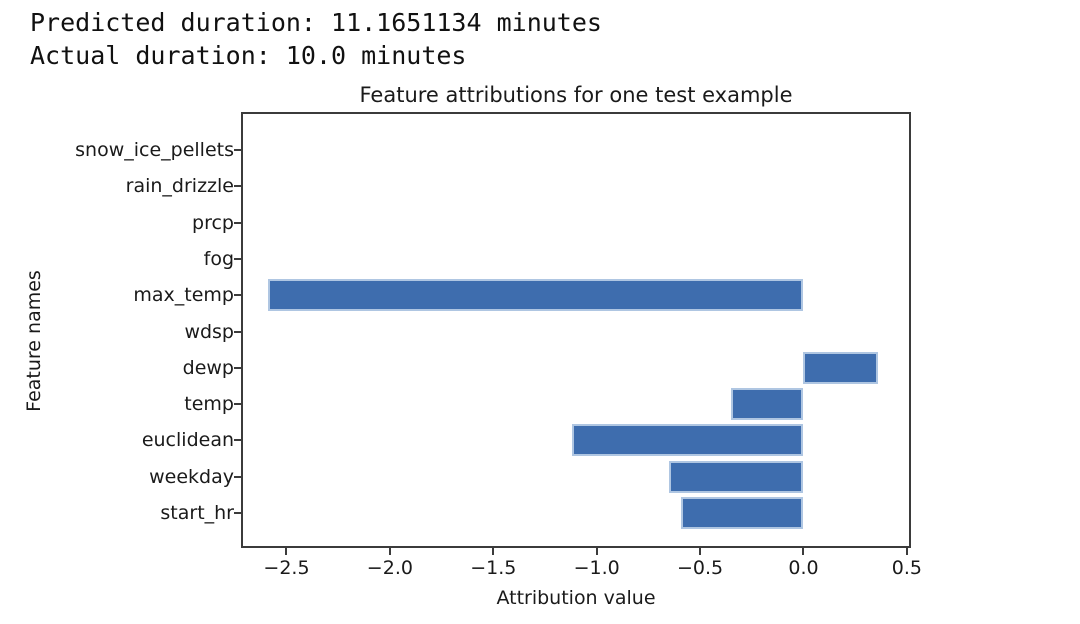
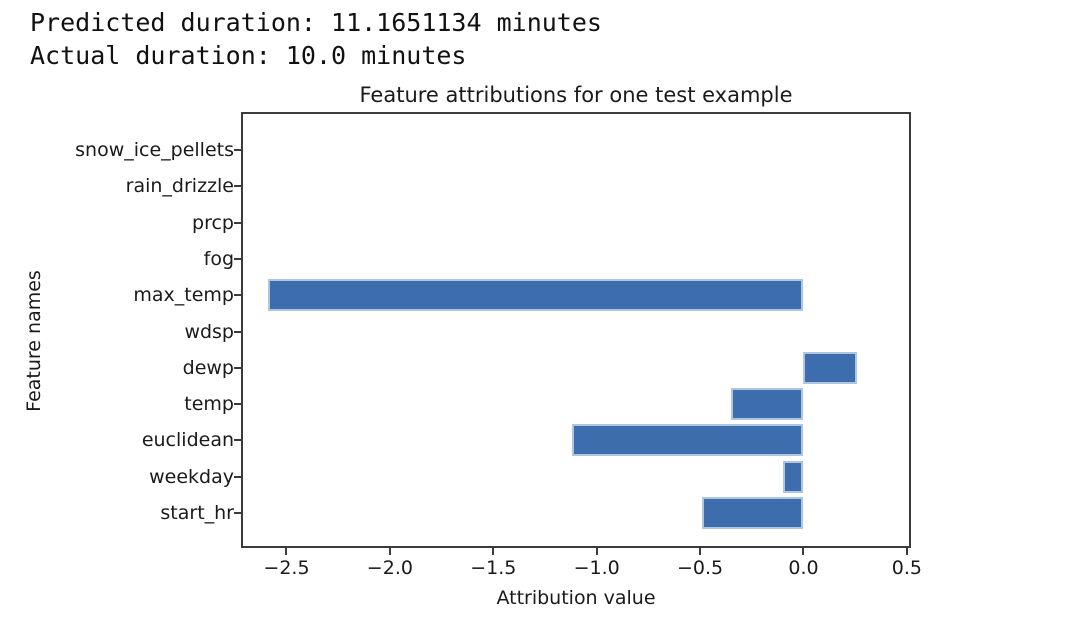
dewp: 0.36 -> 0.26
weekday: -0.65 -> -0.10
start_hr: -0.59 -> -0.49
